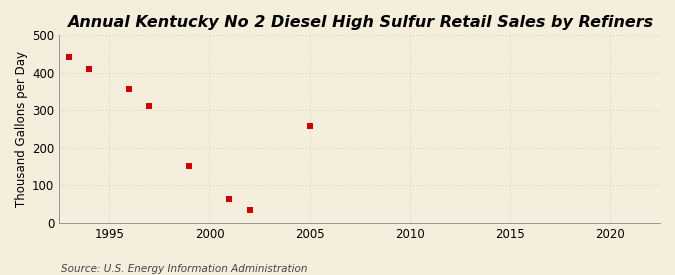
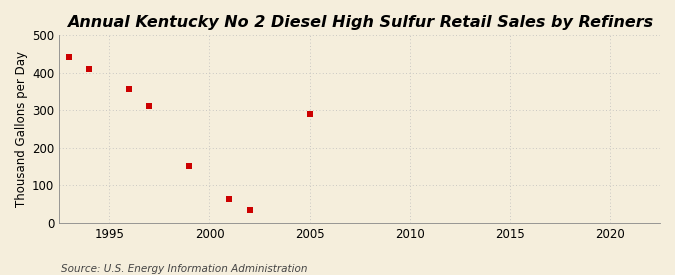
2005: 258 -> 290
